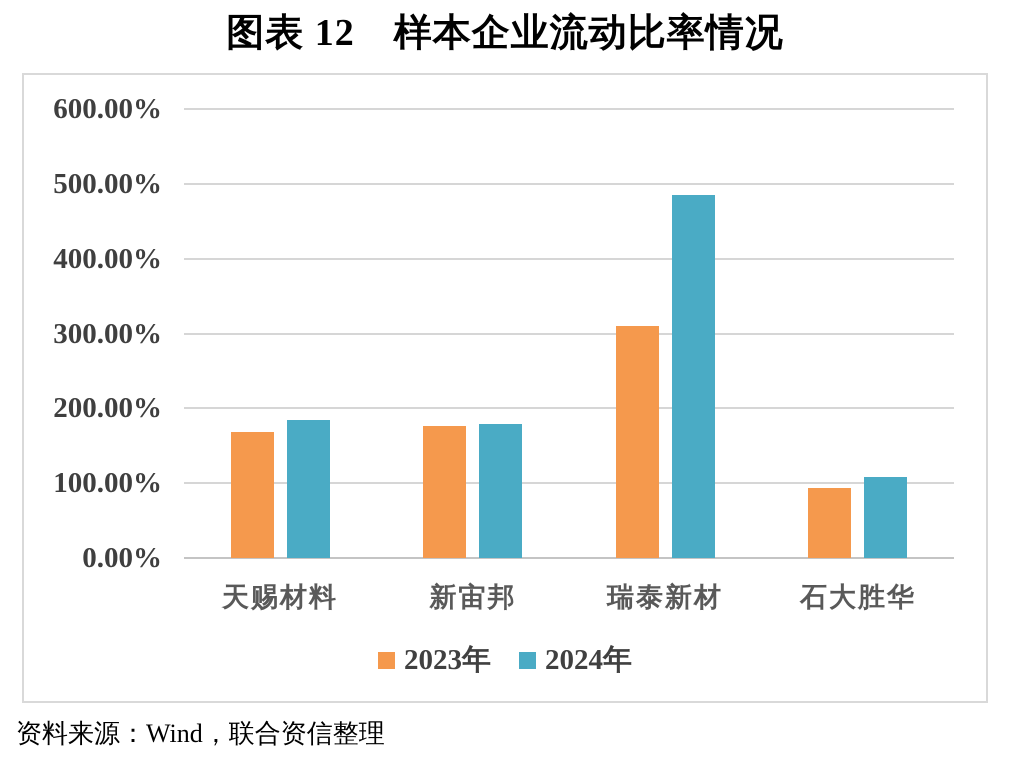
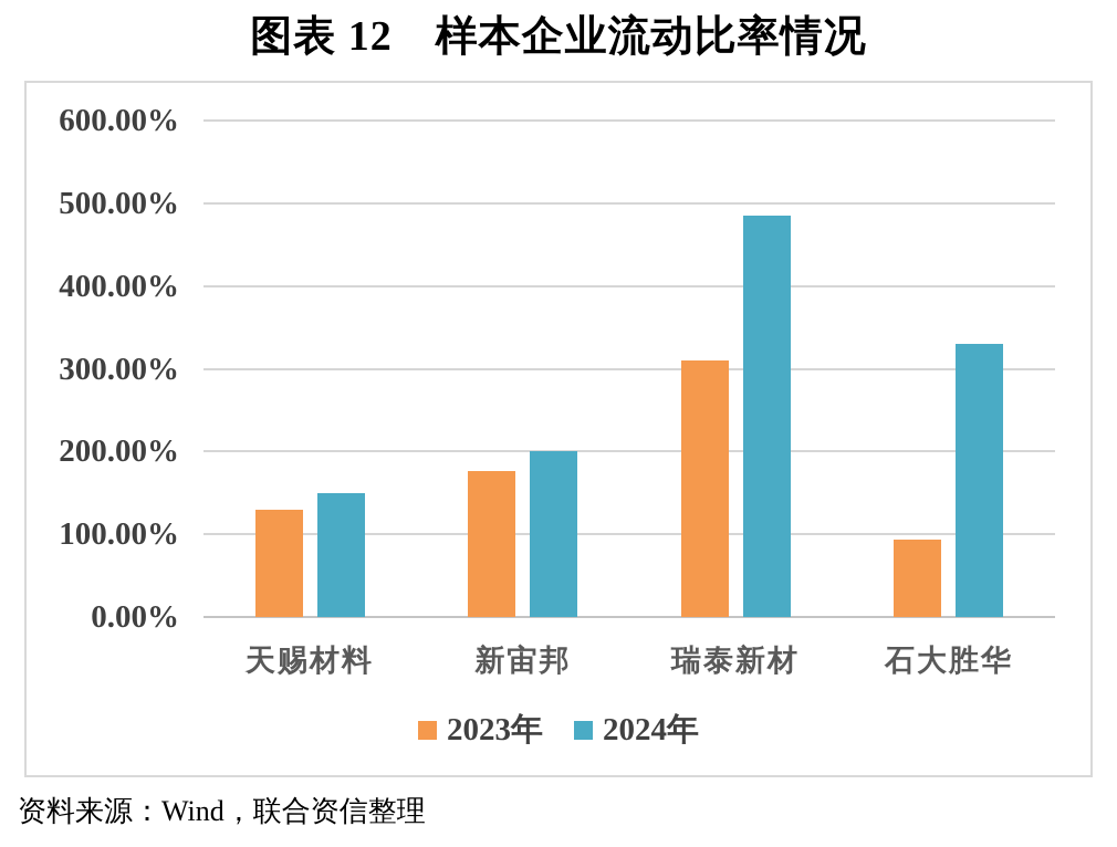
2023年/天赐材料: 170% -> 130%
2024年/天赐材料: 180% -> 150%
2024年/新宙邦: 180% -> 200%
2024年/石大胜华: 110% -> 330%
